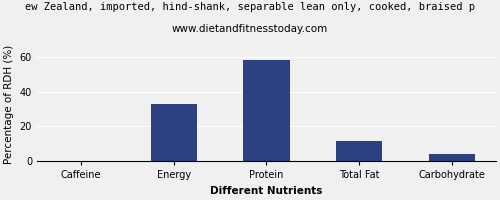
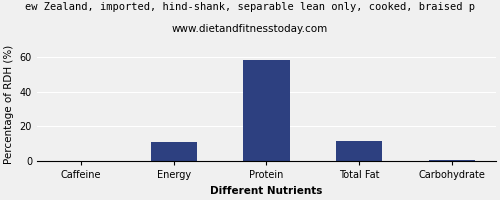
Energy: 33 -> 11
Carbohydrate: 4 -> 0
